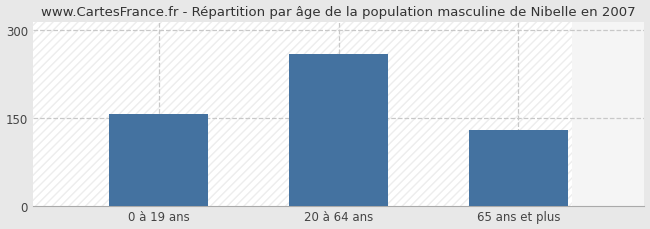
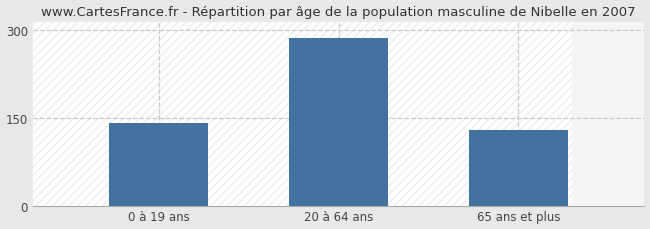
0 à 19 ans: 156 -> 142
20 à 64 ans: 260 -> 287
